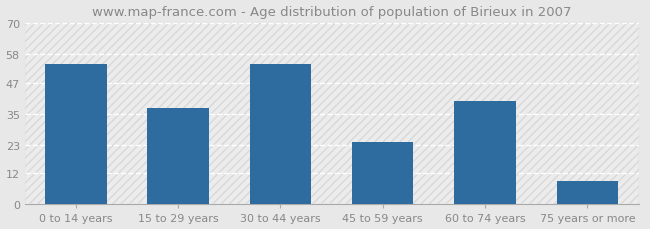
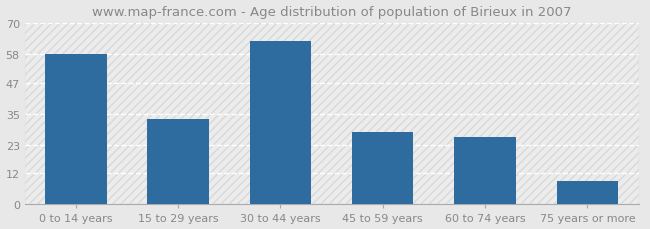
0 to 14 years: 54 -> 58
15 to 29 years: 37 -> 33
30 to 44 years: 54 -> 63
45 to 59 years: 24 -> 28
60 to 74 years: 40 -> 26
